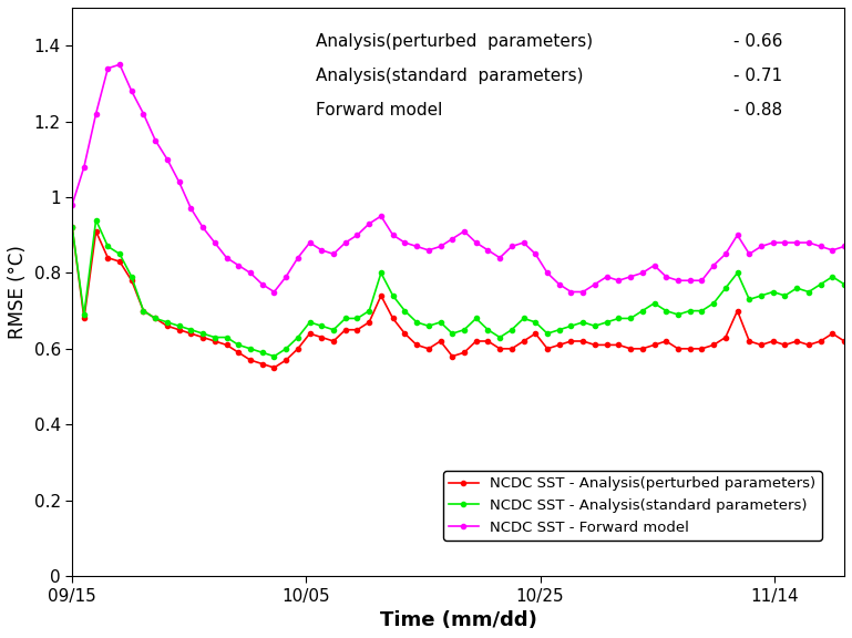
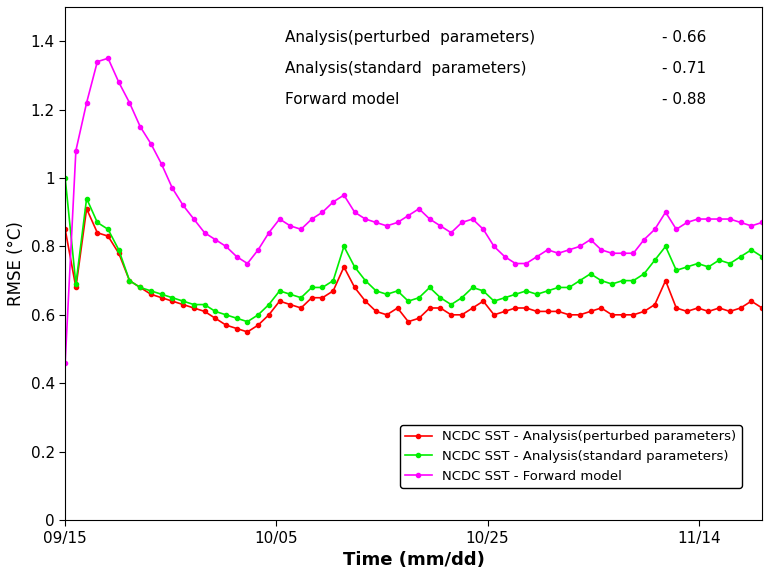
NCDC SST - Analysis(perturbed parameters)/09/15: 0.92 -> 0.85
NCDC SST - Analysis(standard parameters)/09/15: 0.92 -> 1.00
NCDC SST - Forward model/09/15: 0.98 -> 0.46
